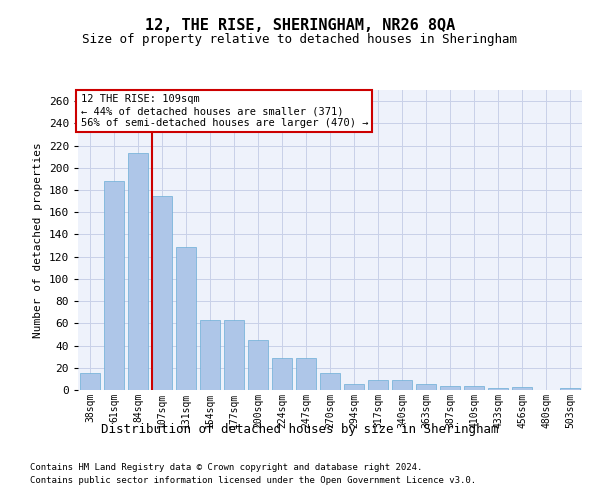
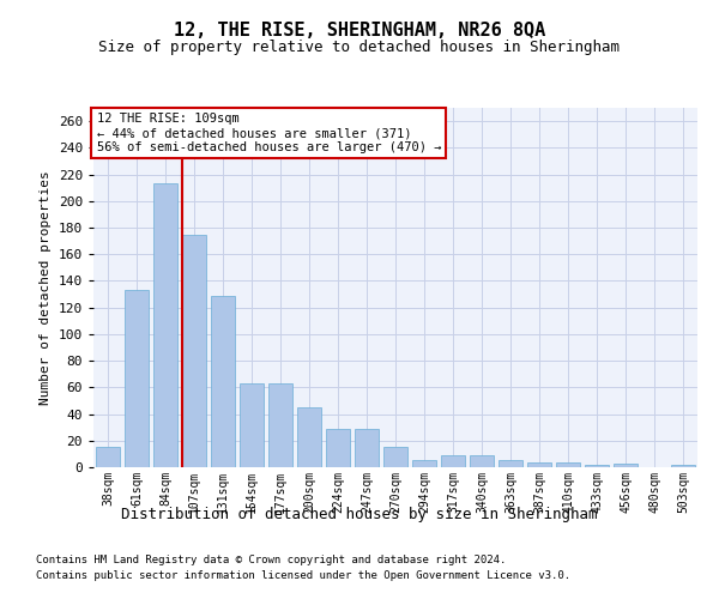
61sqm: 188 -> 133
